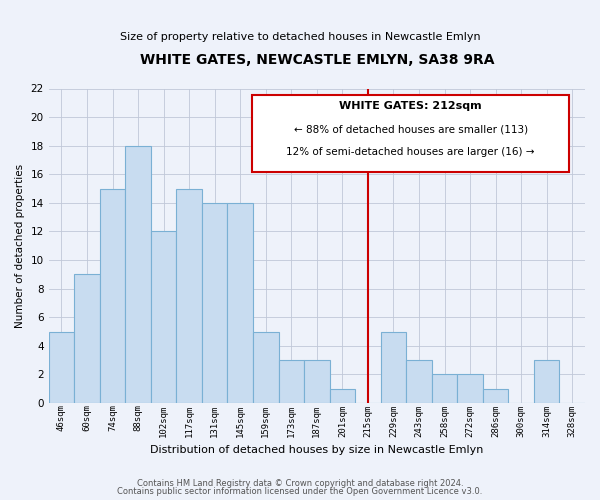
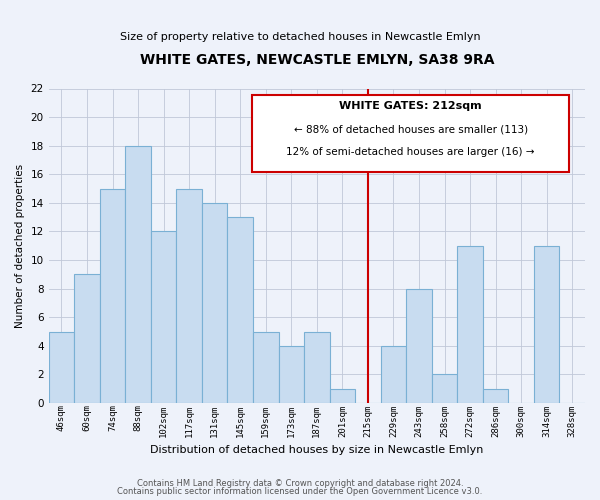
145sqm: 14 -> 13
173sqm: 3 -> 4
187sqm: 3 -> 5
229sqm: 5 -> 4
243sqm: 3 -> 8
272sqm: 2 -> 11
314sqm: 3 -> 11
